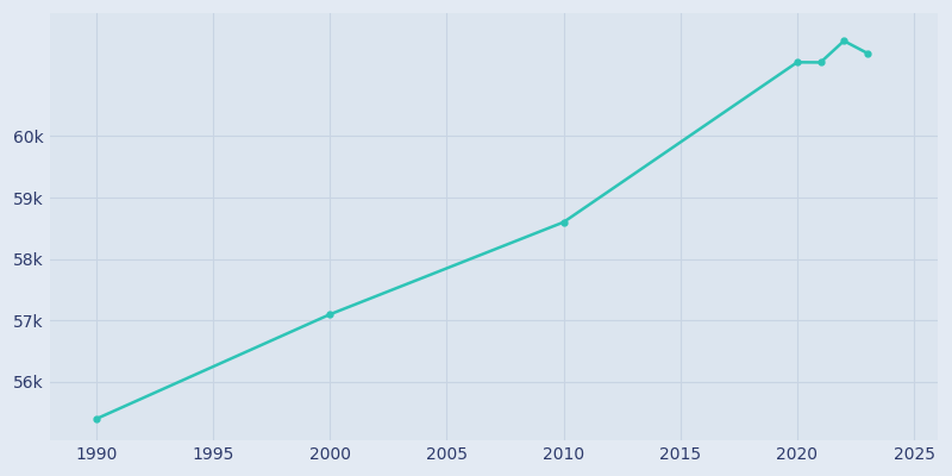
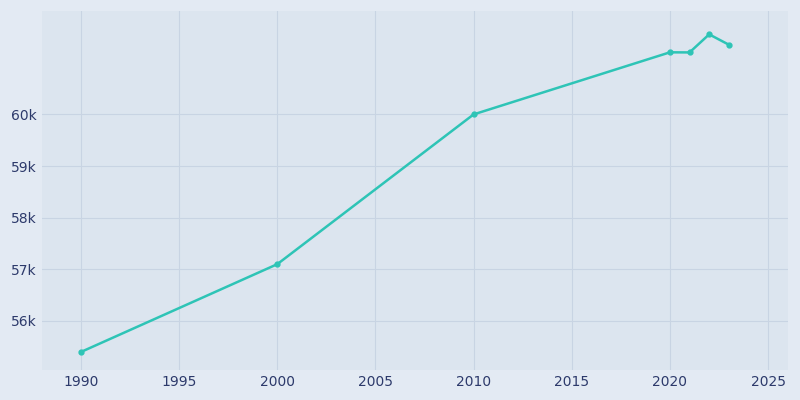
2010: 58.60k -> 60.00k
